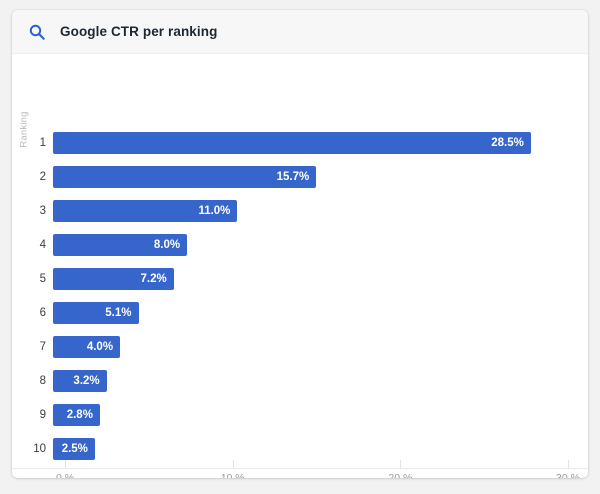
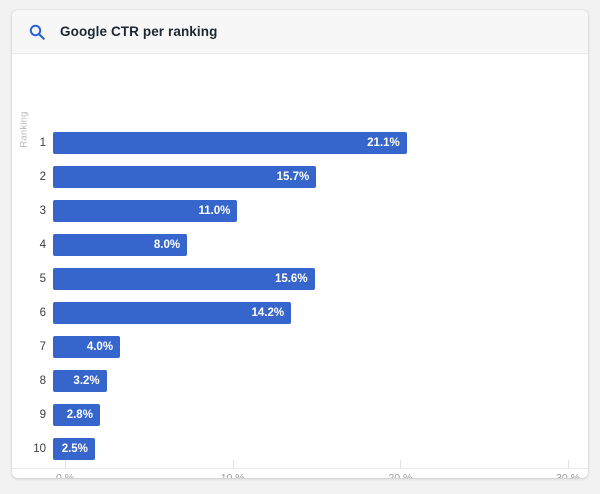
1: 28.5% -> 21.1%
5: 7.2% -> 15.6%
6: 5.1% -> 14.2%
